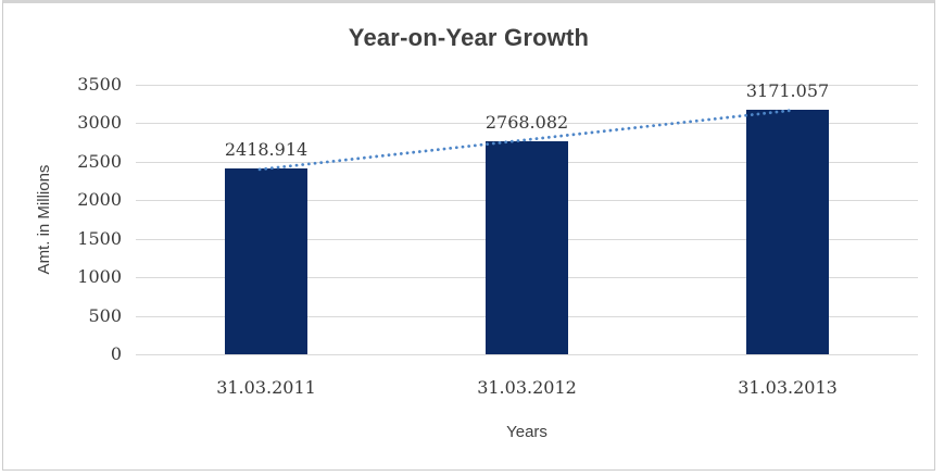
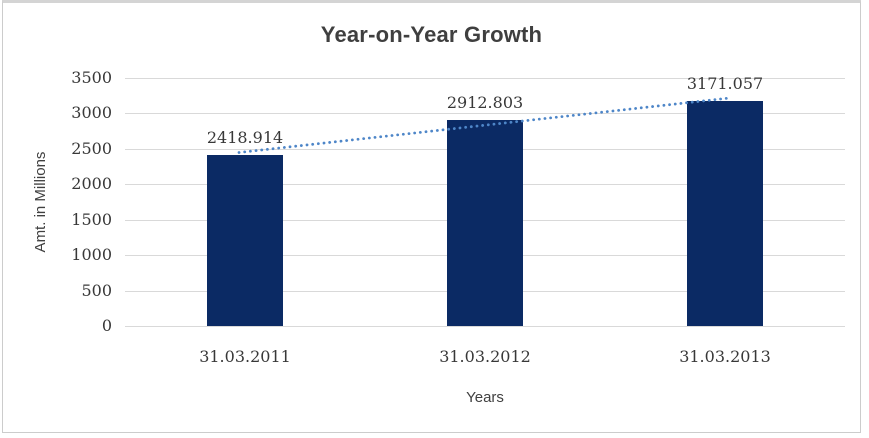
31.03.2012: 2768.082 -> 2912.803
